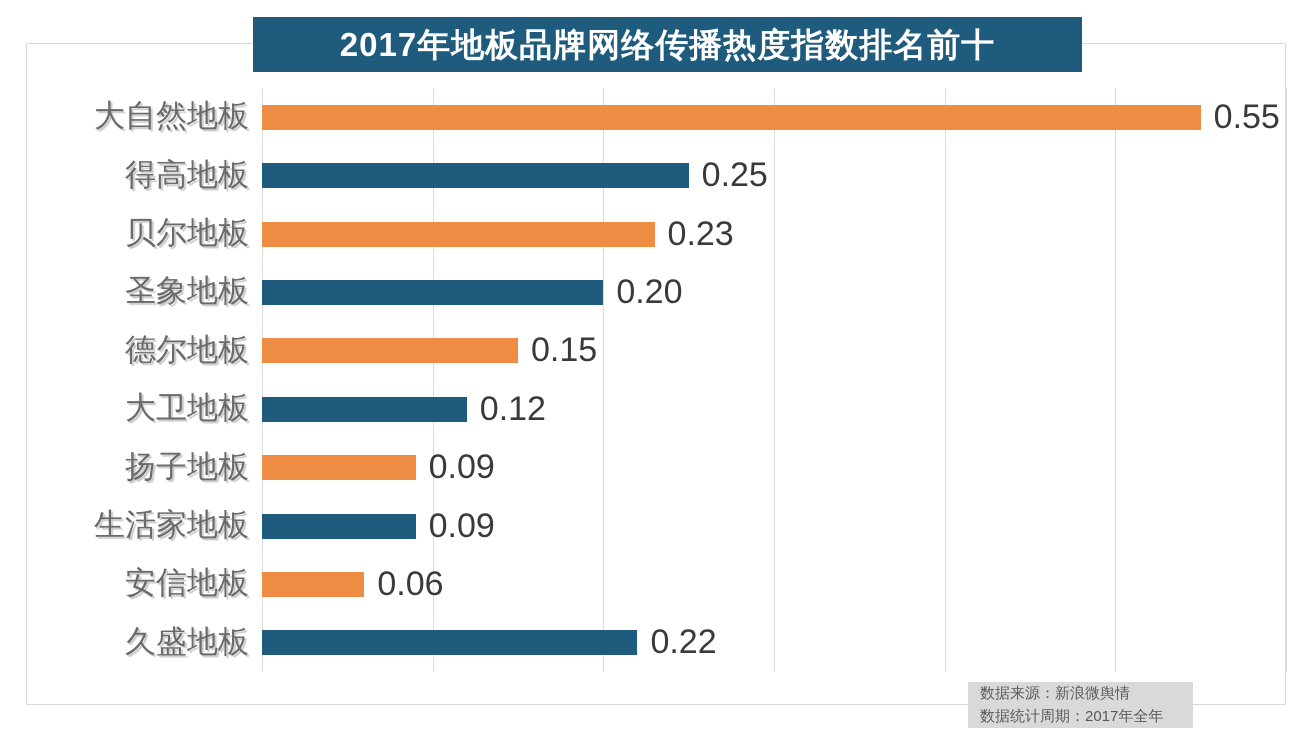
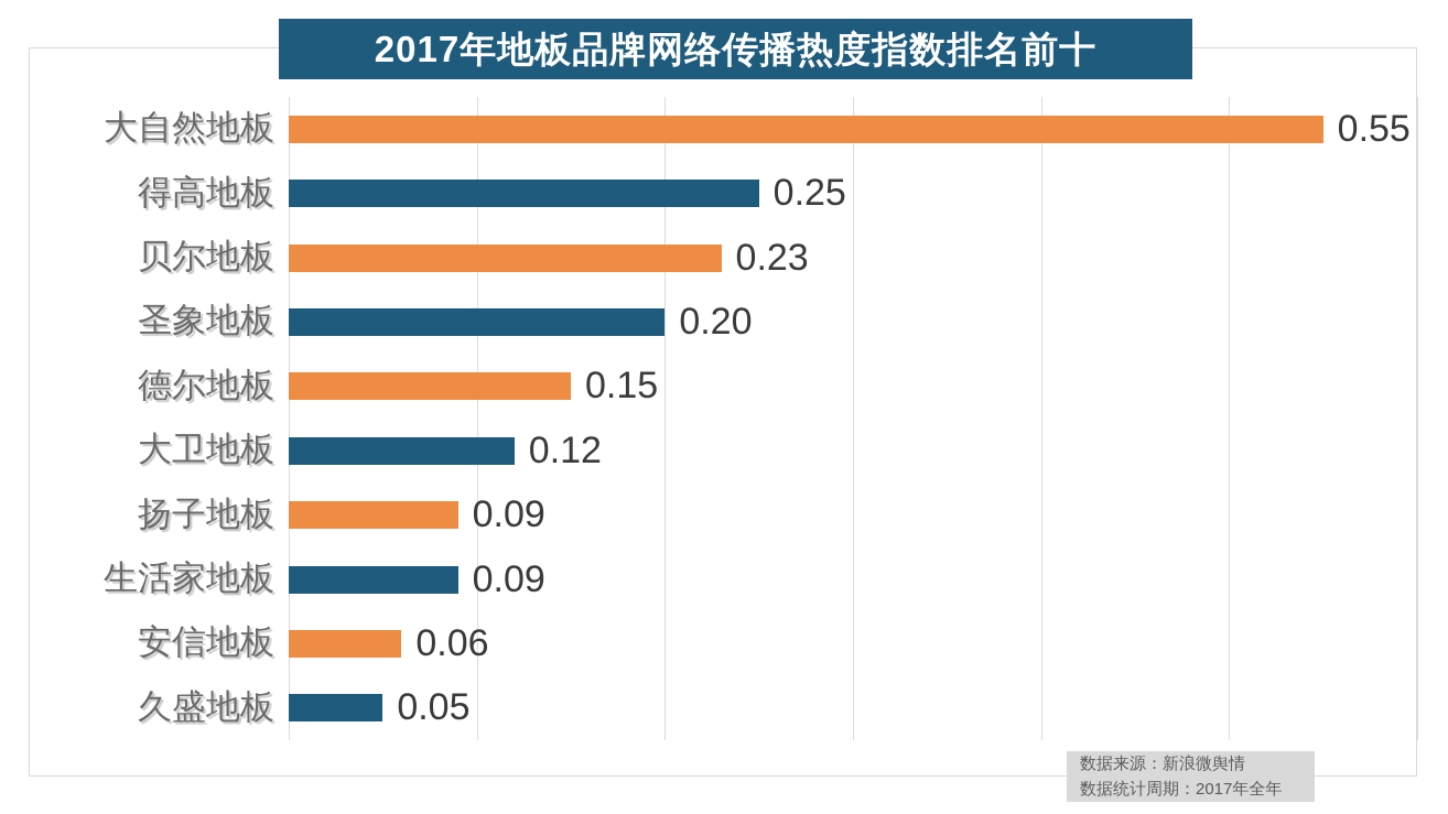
久盛地板: 0.22 -> 0.05
